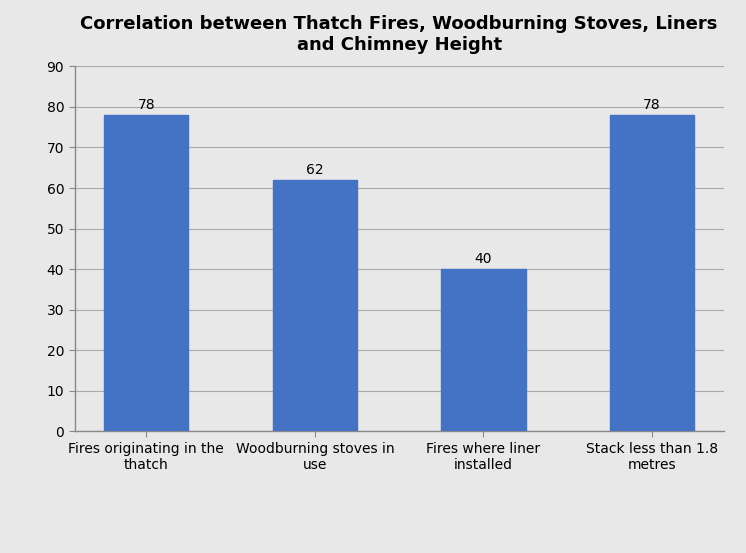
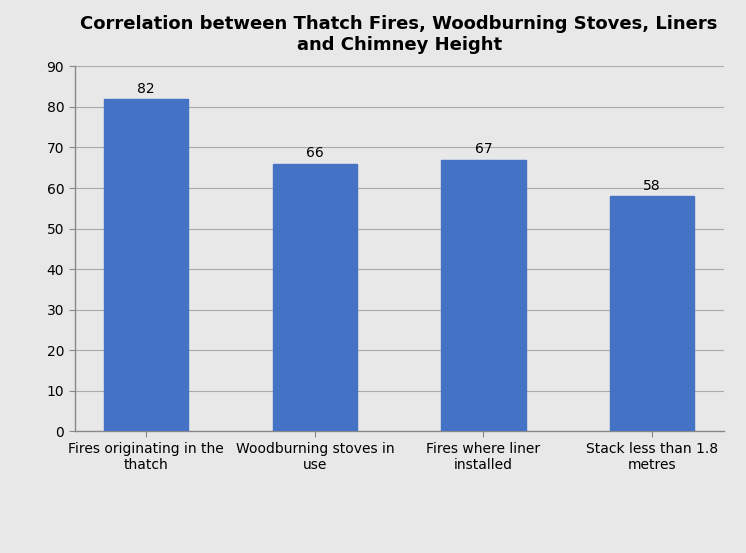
Fires originating in the thatch: 78 -> 82
Woodburning stoves in use: 62 -> 66
Fires where liner installed: 40 -> 67
Stack less than 1.8 metres: 78 -> 58
